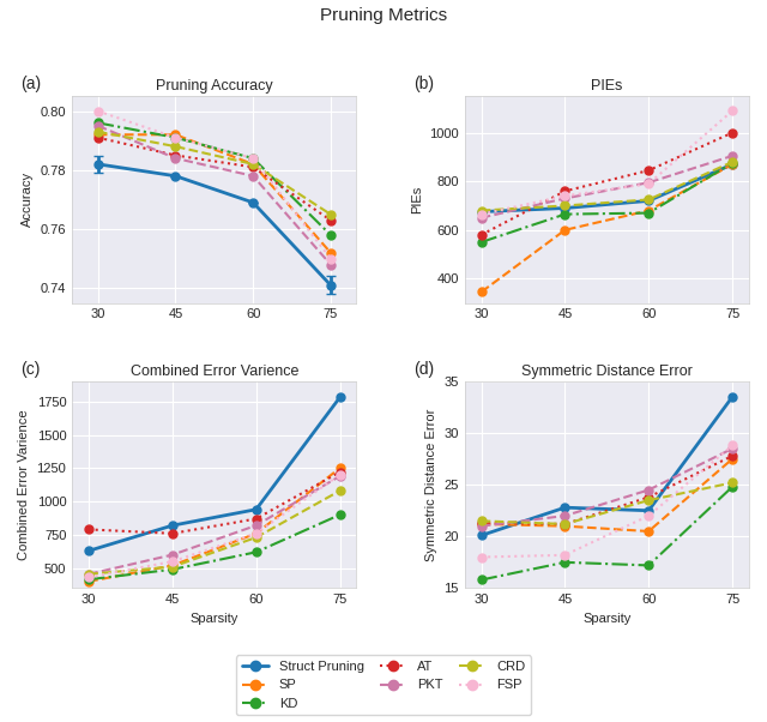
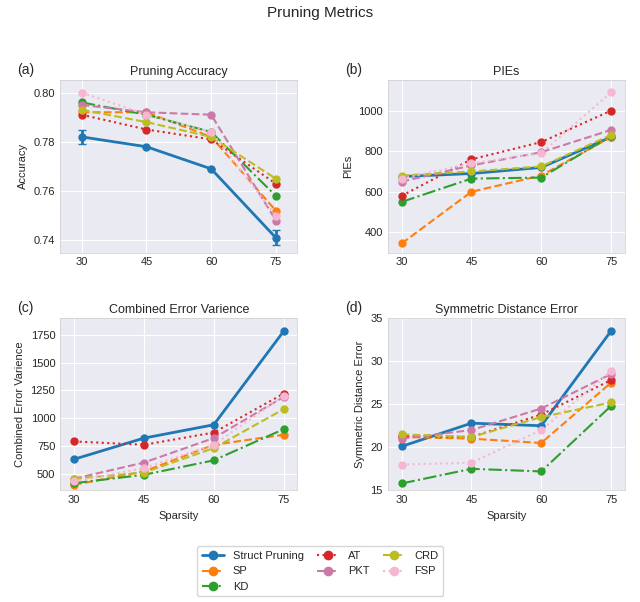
Pruning Accuracy/PKT/45: 0.784 -> 0.792
Pruning Accuracy/PKT/60: 0.778 -> 0.791
Combined Error Varience/SP/75: 1250 -> 850
